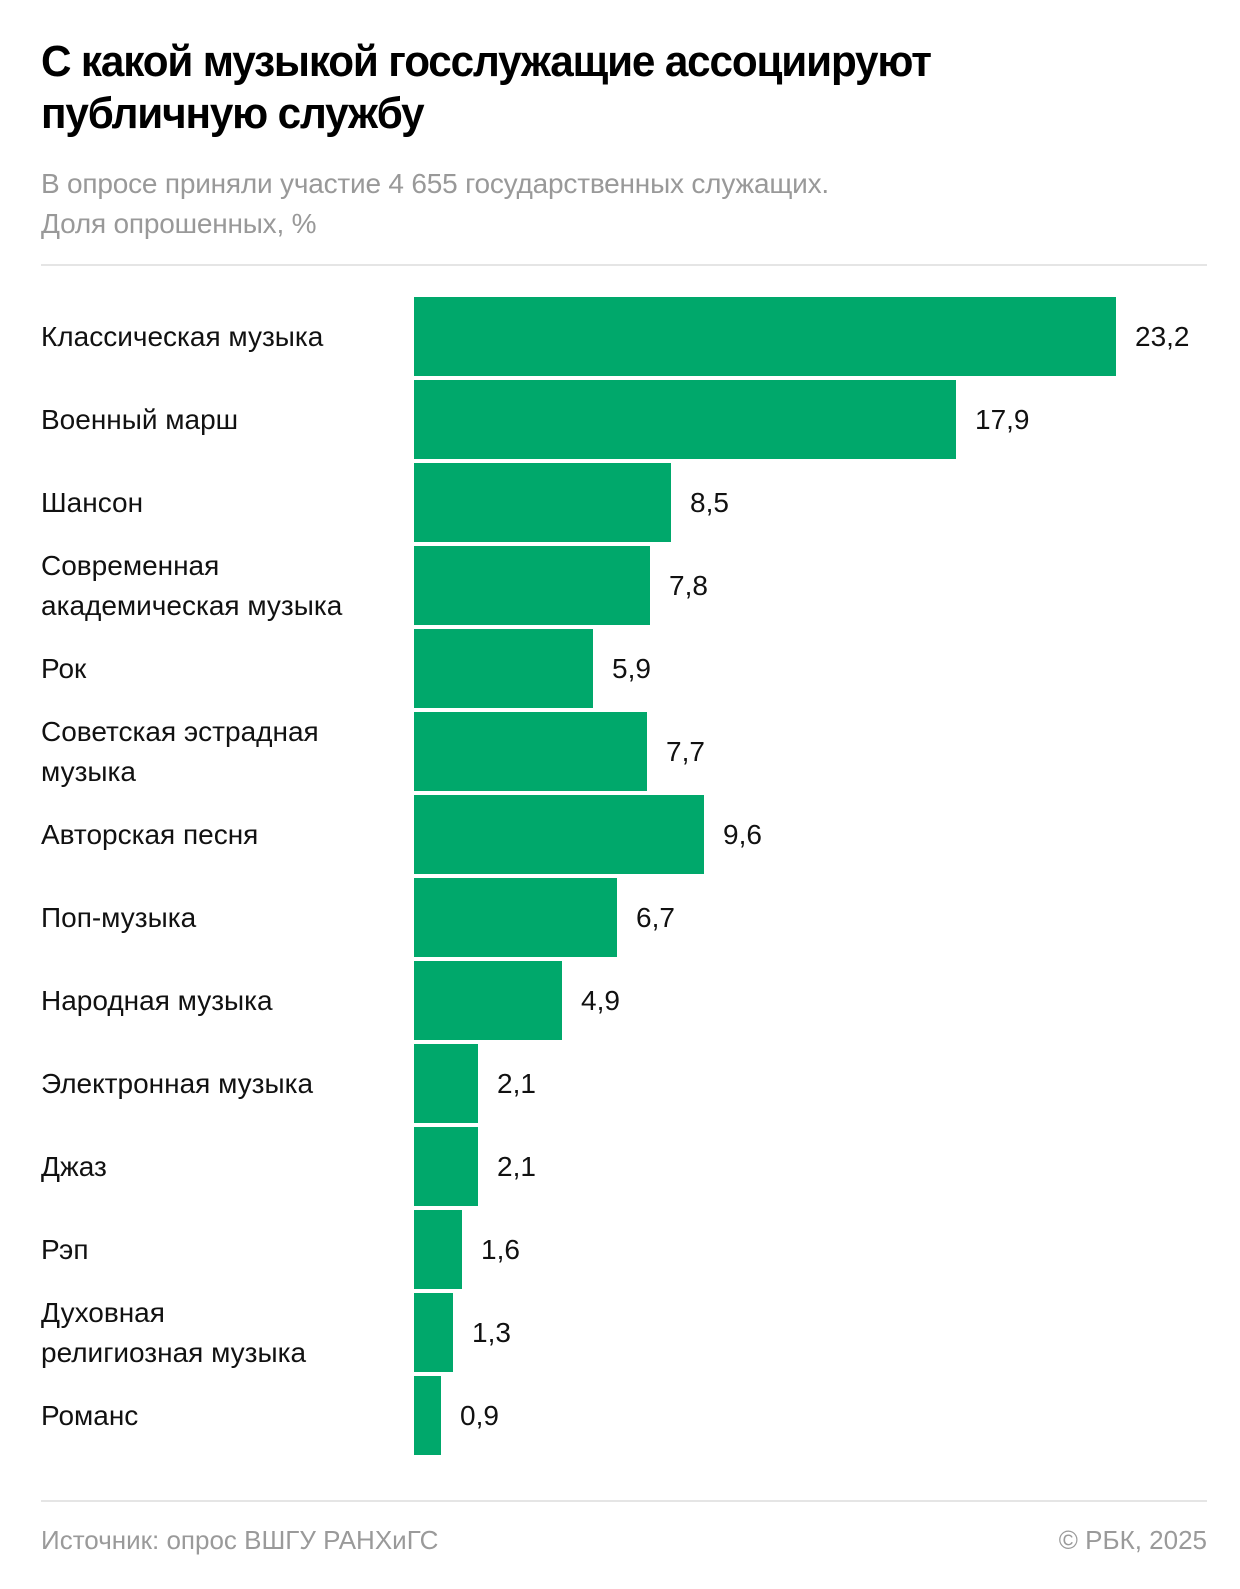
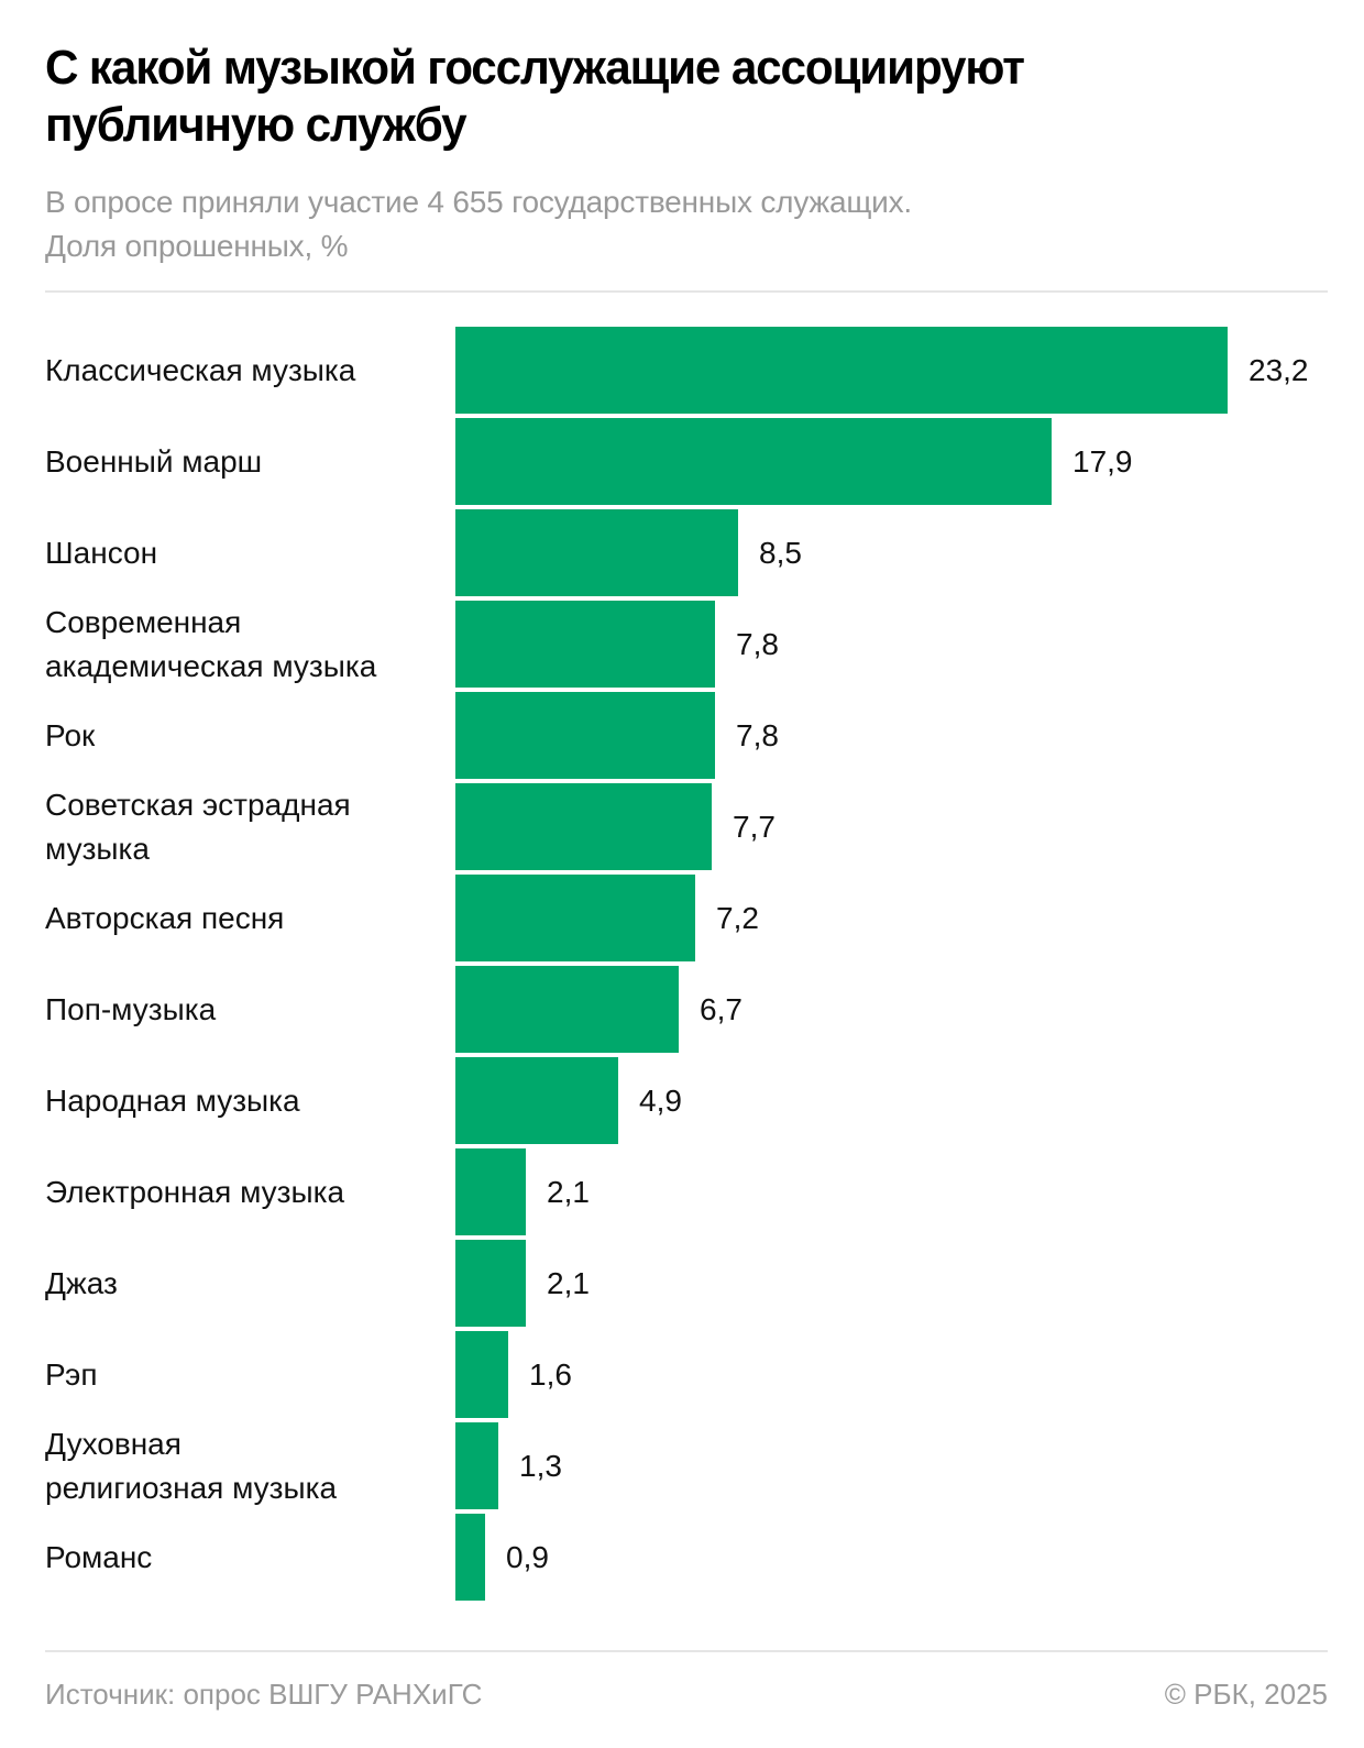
Рок: 5,9 -> 7,8
Авторская песня: 9,6 -> 7,2
